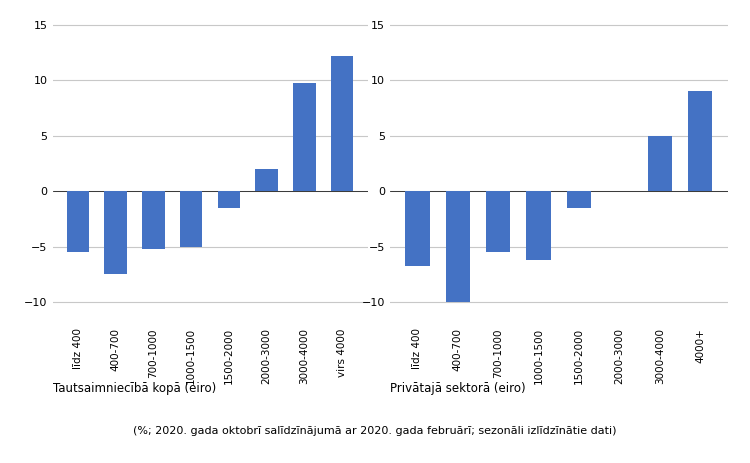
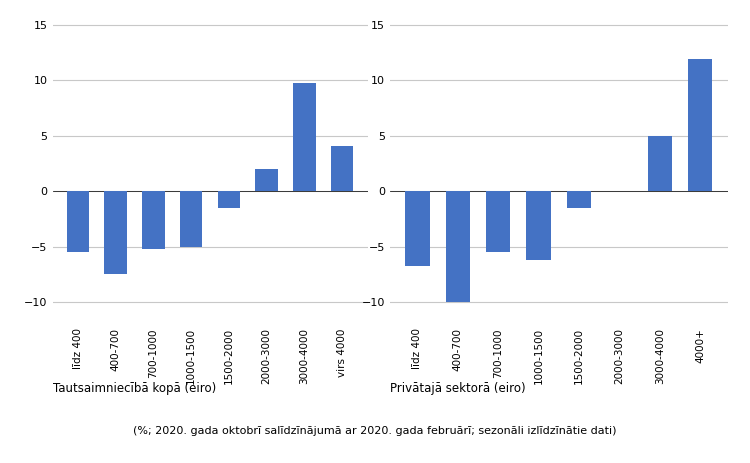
virs 4000: 12.2 -> 4.1
4000+: 9.0 -> 11.9
